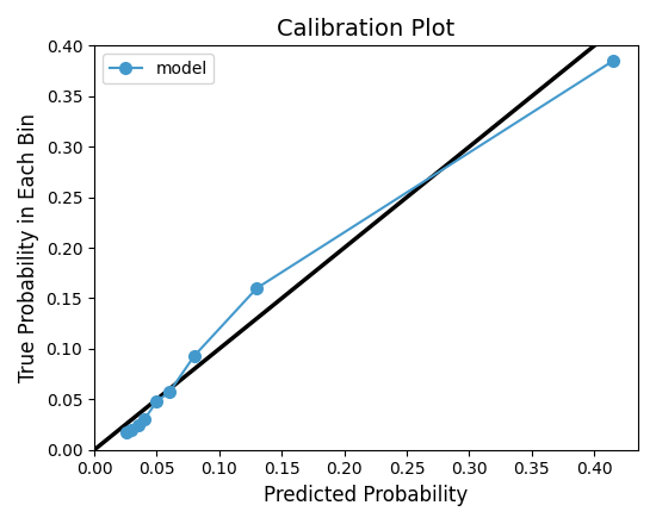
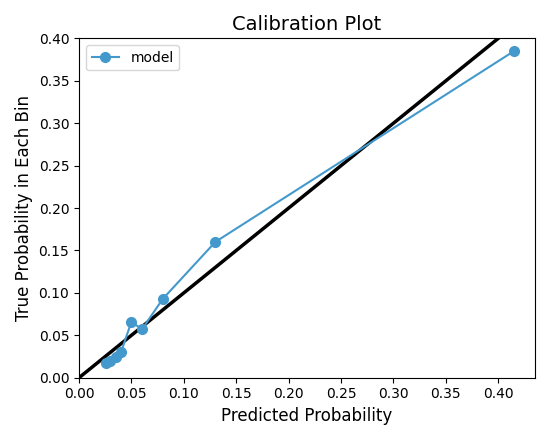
0.05: 0.048 -> 0.066
